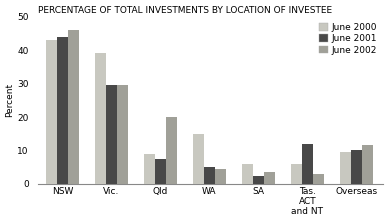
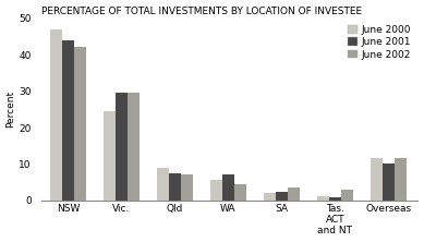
June 2000/NSW: 43.0 -> 47.0
June 2002/NSW: 46.0 -> 42.0
June 2000/Vic.: 39.0 -> 24.5
June 2002/Qld: 20.0 -> 7.0
June 2000/WA: 15.0 -> 5.5
June 2001/WA: 5.0 -> 7.0
June 2000/SA: 6.0 -> 2.0
June 2000/Tas. ACT and NT: 6.0 -> 1.2
June 2001/Tas. ACT and NT: 12.0 -> 0.8
June 2000/Overseas: 9.5 -> 11.5
